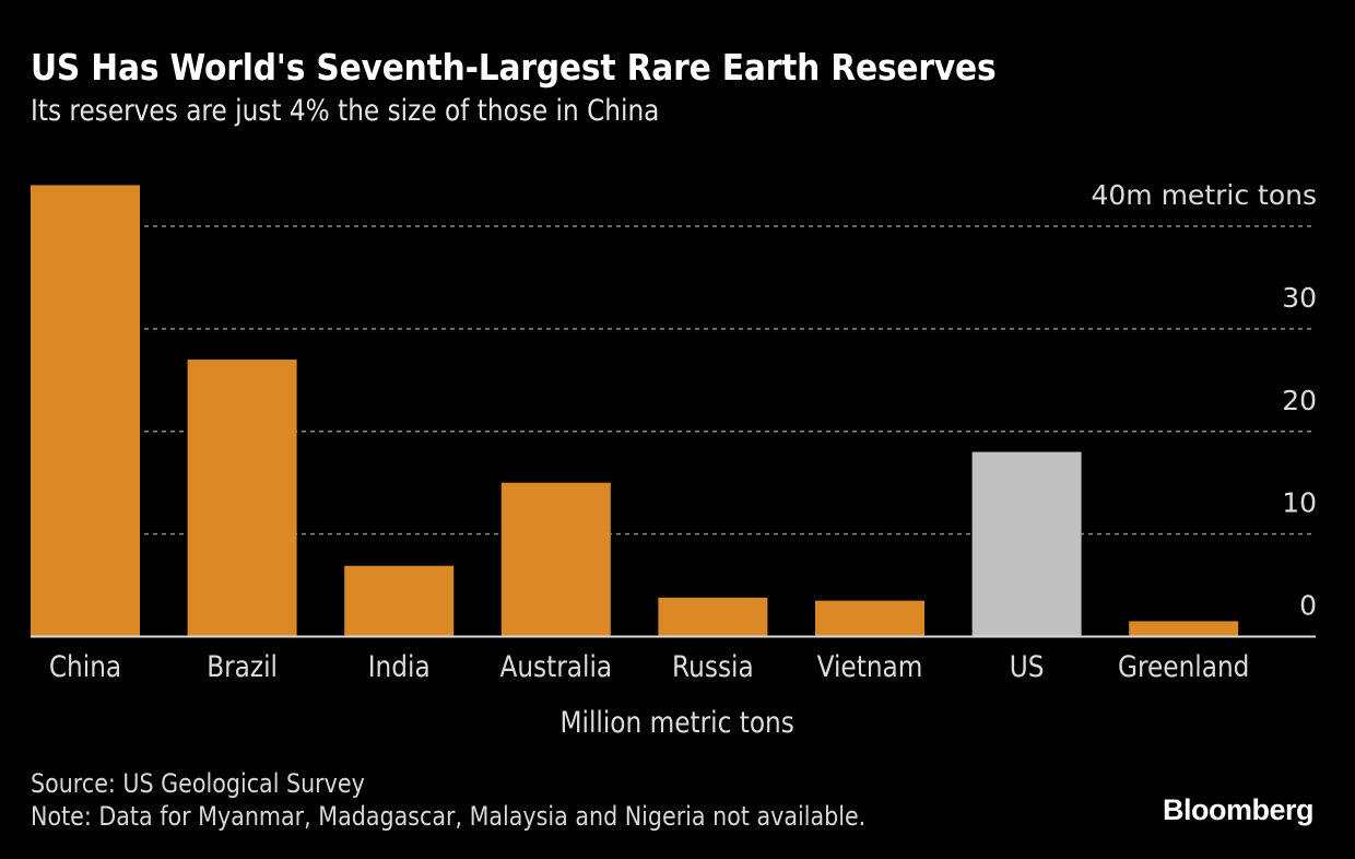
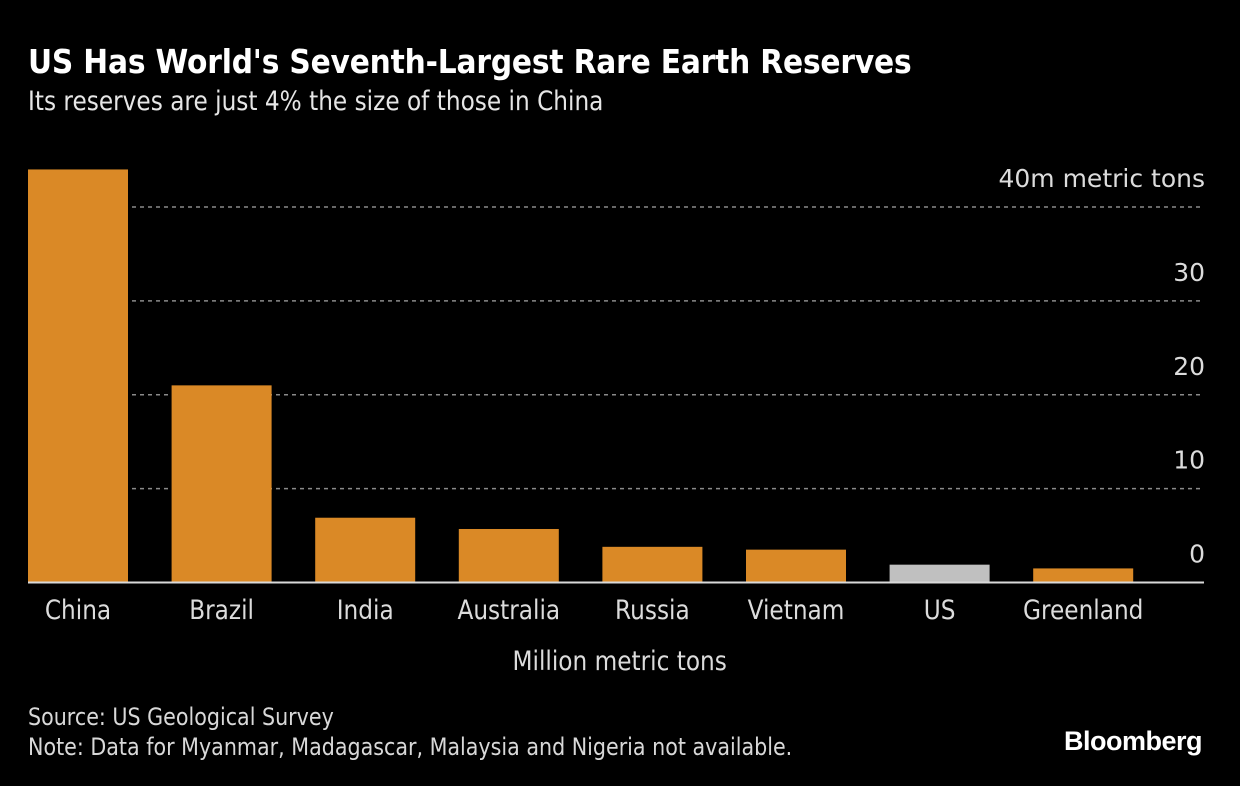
Brazil: 27 -> 21
Australia: 15 -> 6
US: 18 -> 2
